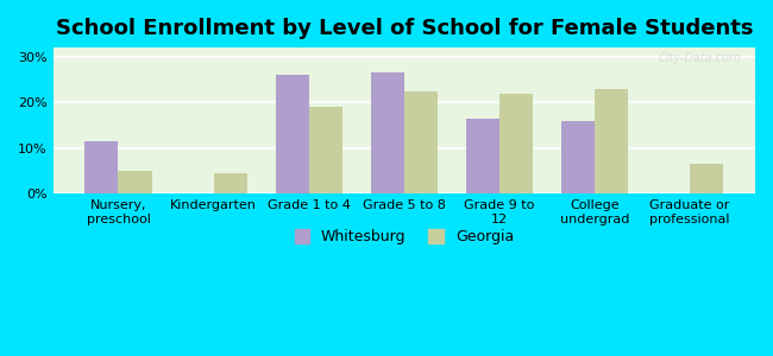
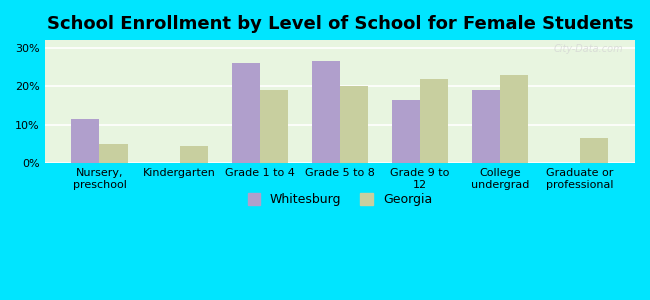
Georgia/Grade 5 to 8: 22.5% -> 20.0%
Whitesburg/College undergrad: 16.0% -> 19.0%
